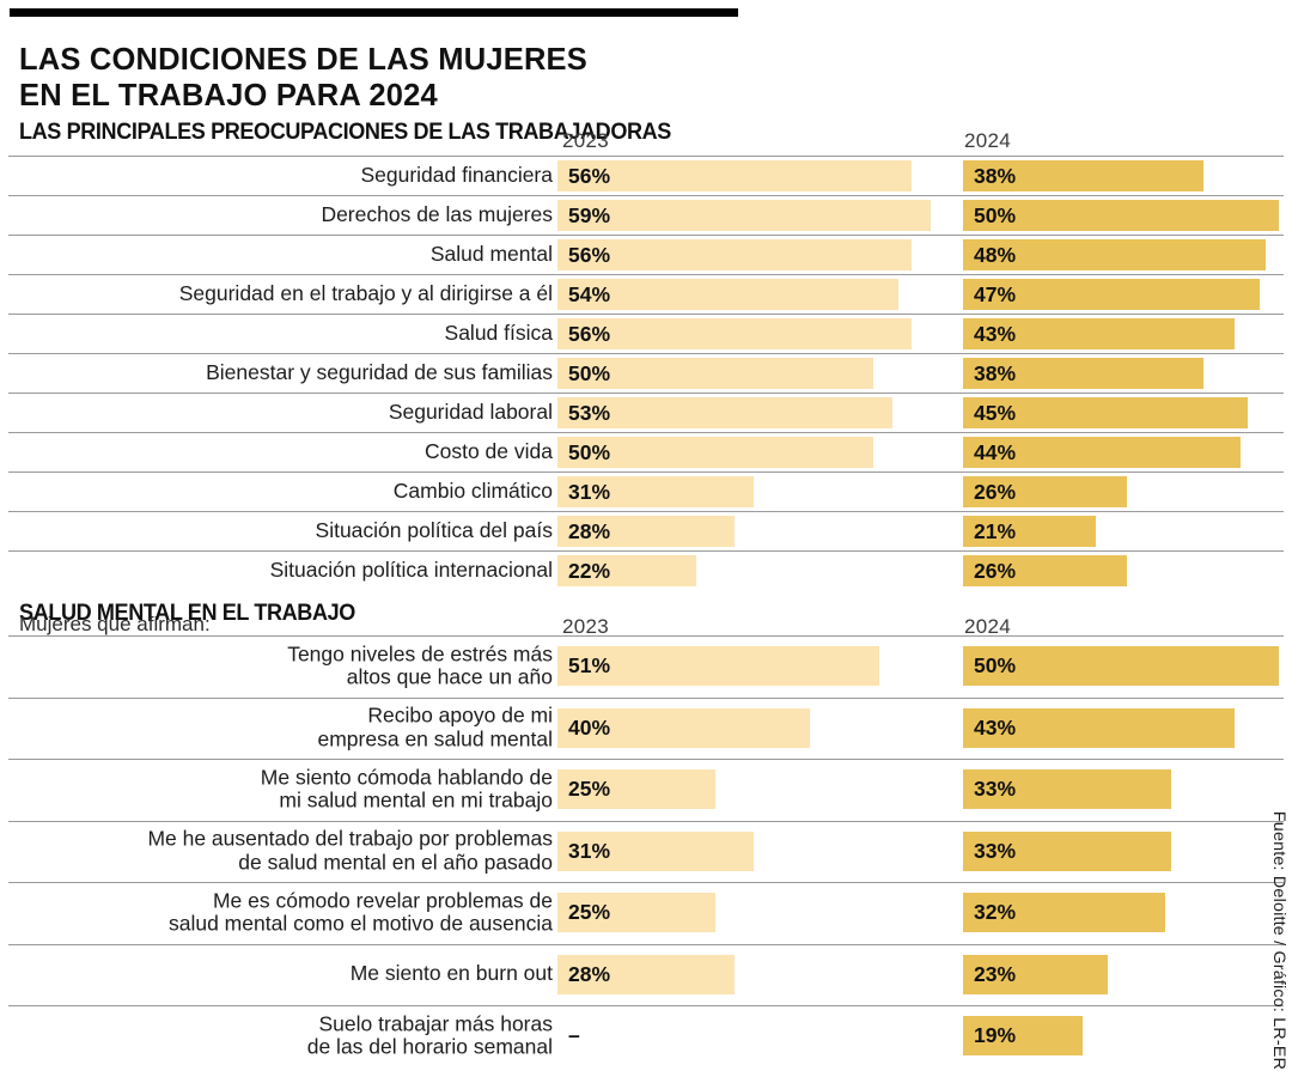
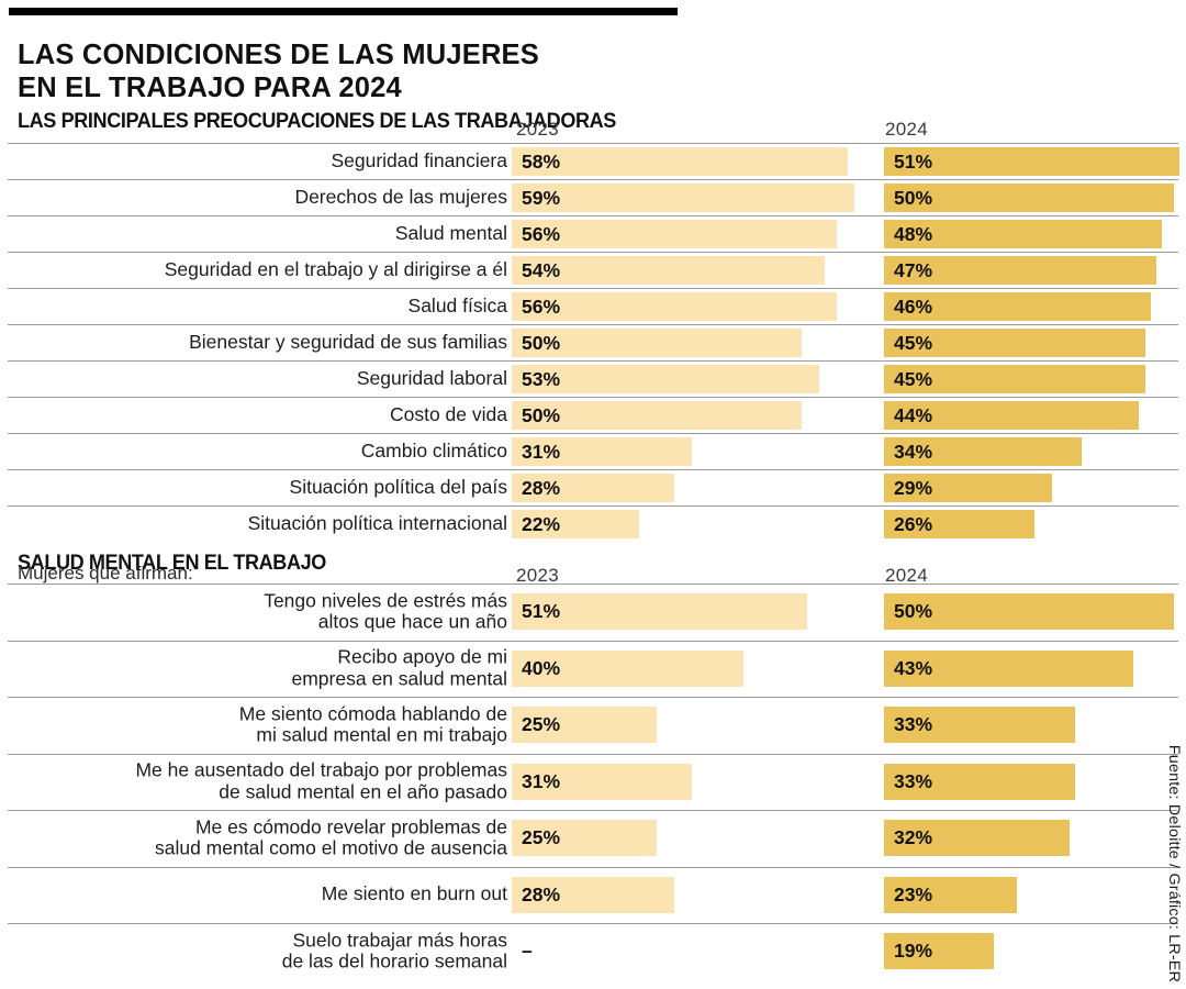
LAS PRINCIPALES PREOCUPACIONES DE LAS TRABAJADORAS/2023/Seguridad financiera: 56% -> 58%
LAS PRINCIPALES PREOCUPACIONES DE LAS TRABAJADORAS/2024/Seguridad financiera: 38% -> 51%
LAS PRINCIPALES PREOCUPACIONES DE LAS TRABAJADORAS/2024/Salud física: 43% -> 46%
LAS PRINCIPALES PREOCUPACIONES DE LAS TRABAJADORAS/2024/Bienestar y seguridad de sus familias: 38% -> 45%
LAS PRINCIPALES PREOCUPACIONES DE LAS TRABAJADORAS/2024/Cambio climático: 26% -> 34%
LAS PRINCIPALES PREOCUPACIONES DE LAS TRABAJADORAS/2024/Situación política del país: 21% -> 29%
